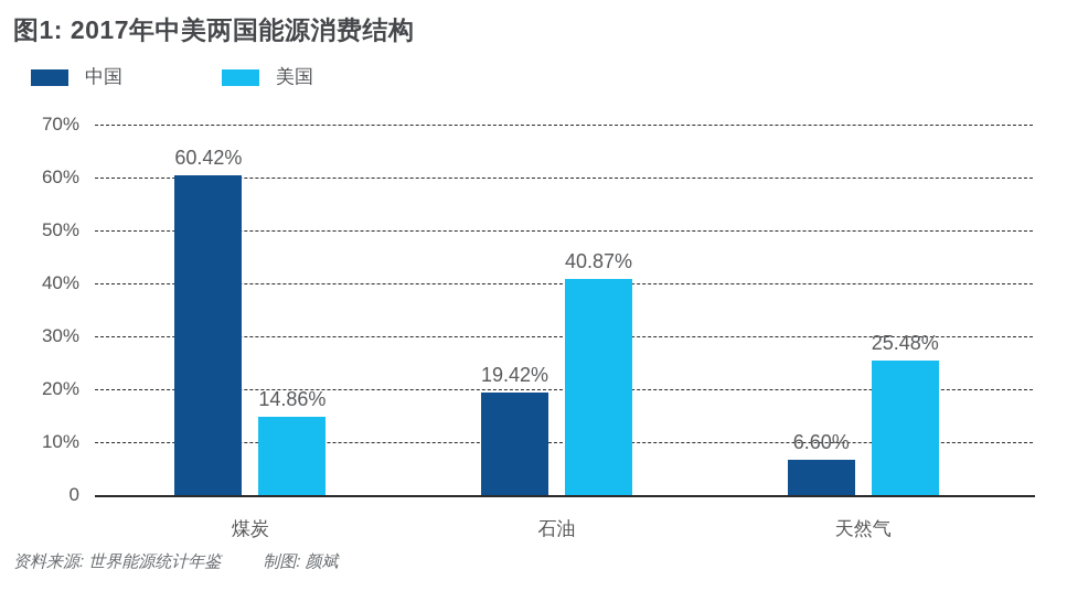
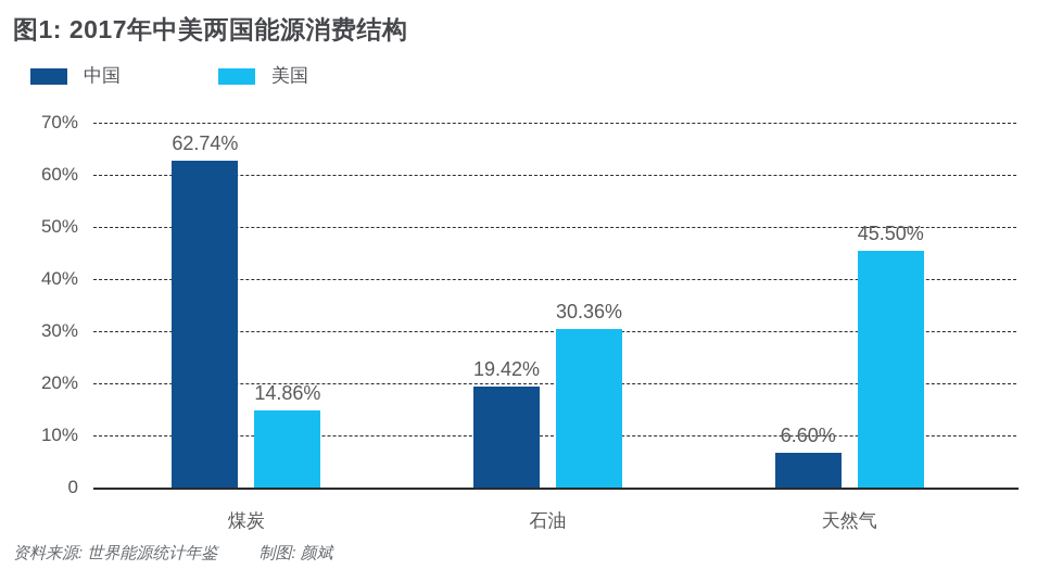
中国/煤炭: 60.42% -> 62.74%
美国/石油: 40.87% -> 30.36%
美国/天然气: 25.48% -> 45.50%
